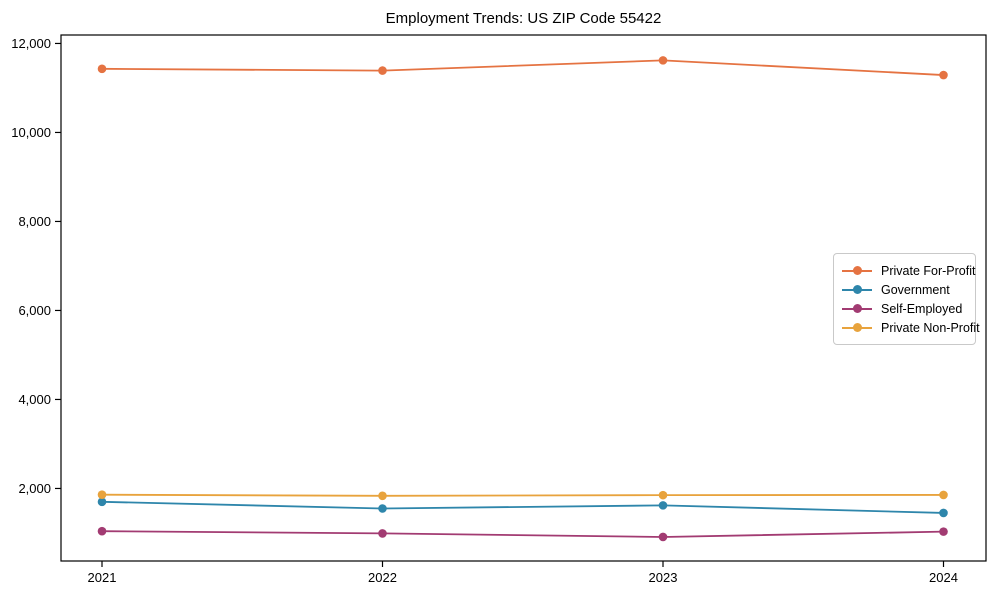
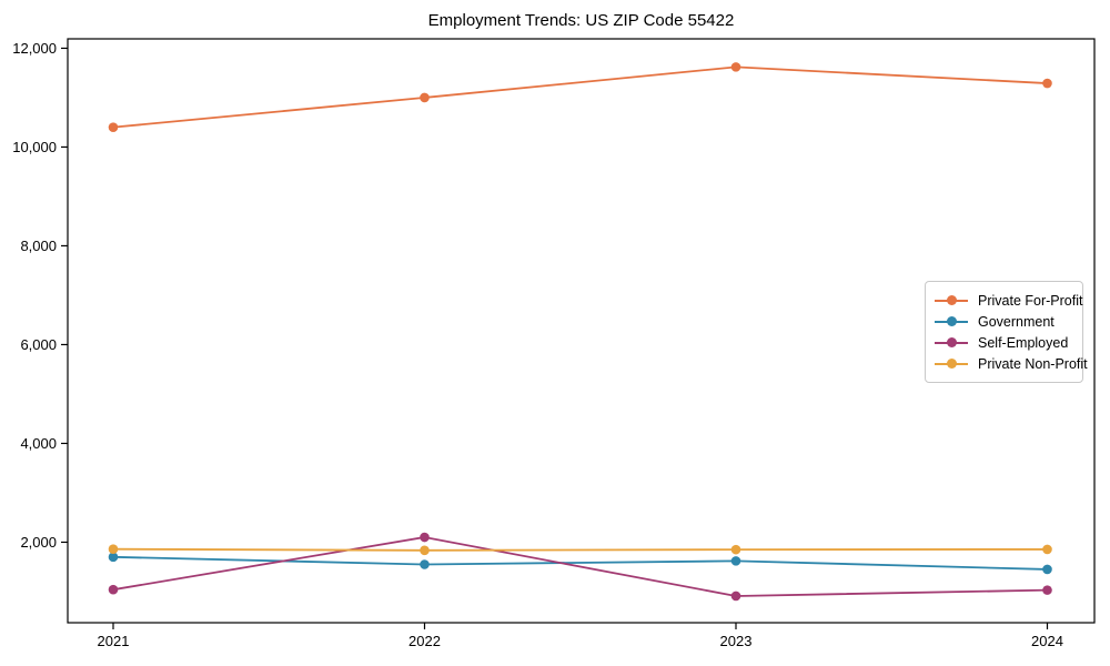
Private For-Profit/2021: 11400 -> 10400
Private For-Profit/2022: 11400 -> 11000
Self-Employed/2022: 1000 -> 2100
